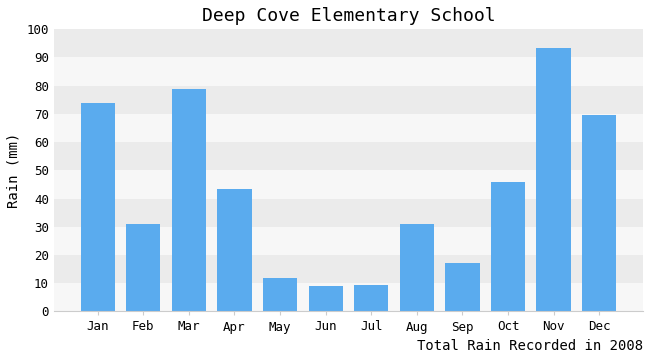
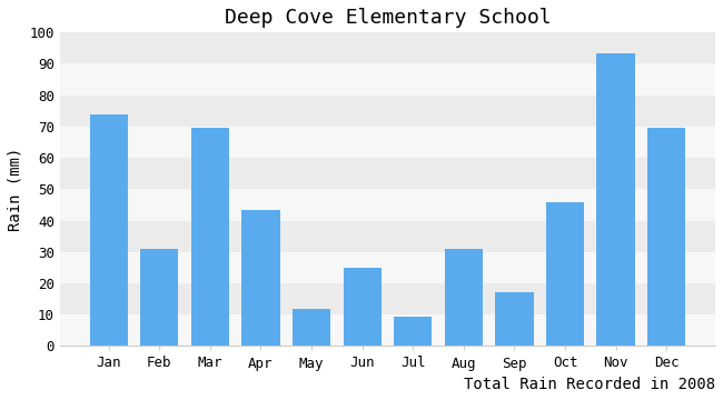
Mar: 79.0 -> 69.5
Jun: 9.0 -> 25.0
